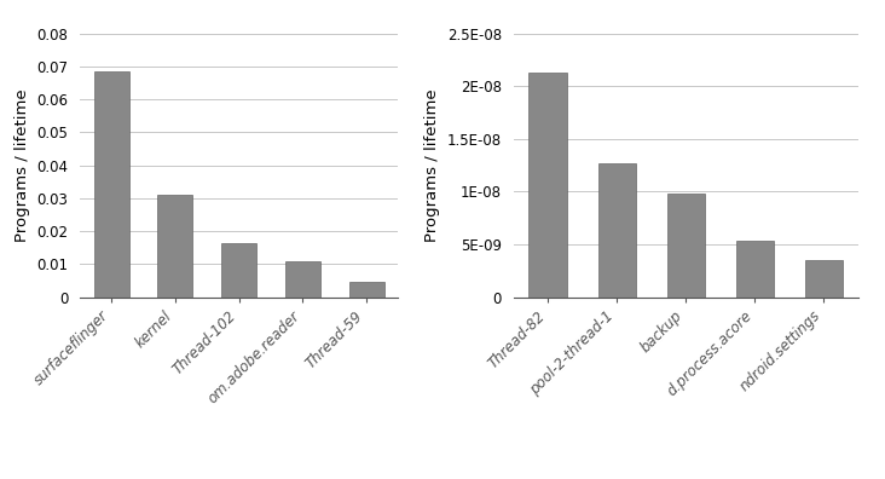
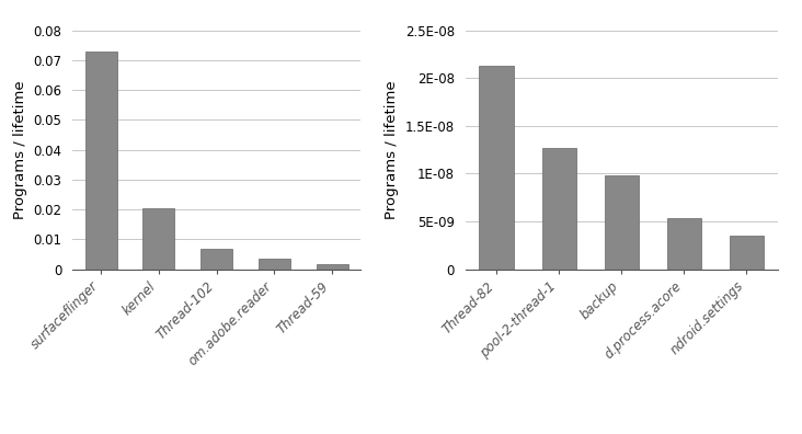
surfaceflinger: 0.0685 -> 0.0730
kernel: 0.0310 -> 0.0205
Thread-102: 0.0165 -> 0.0068
om.adobe.reader: 0.0110 -> 0.0035
Thread-59: 0.0045 -> 0.0018
